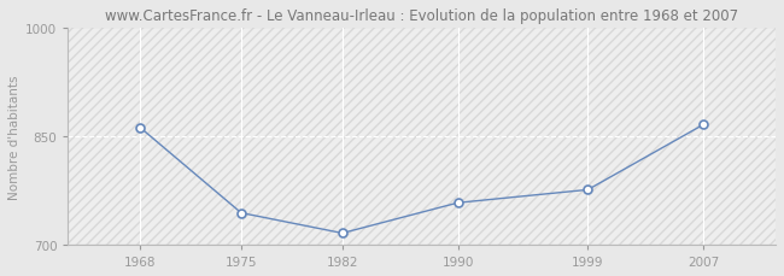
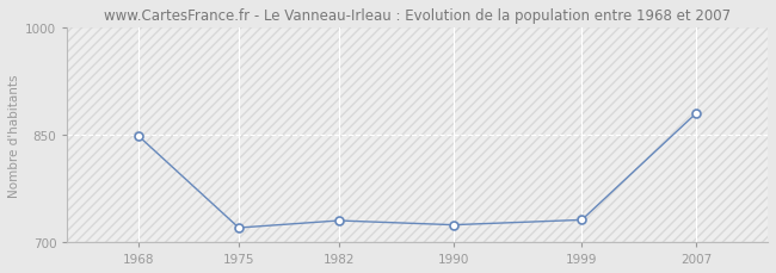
1968: 862 -> 848
1975: 744 -> 720
1982: 716 -> 730
1990: 758 -> 724
1999: 776 -> 731
2007: 866 -> 880
